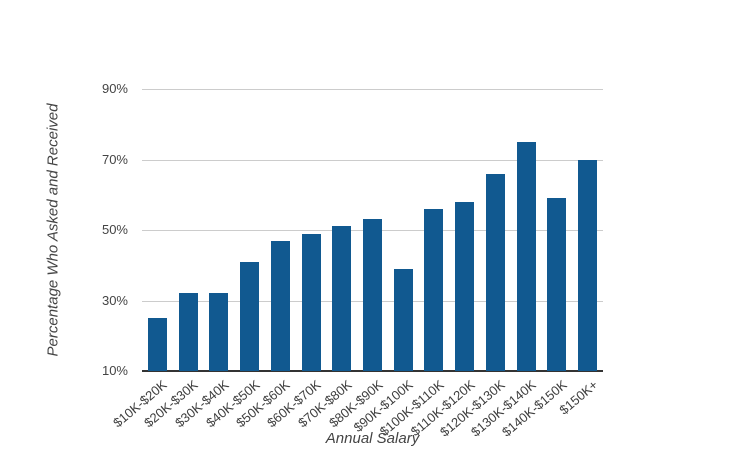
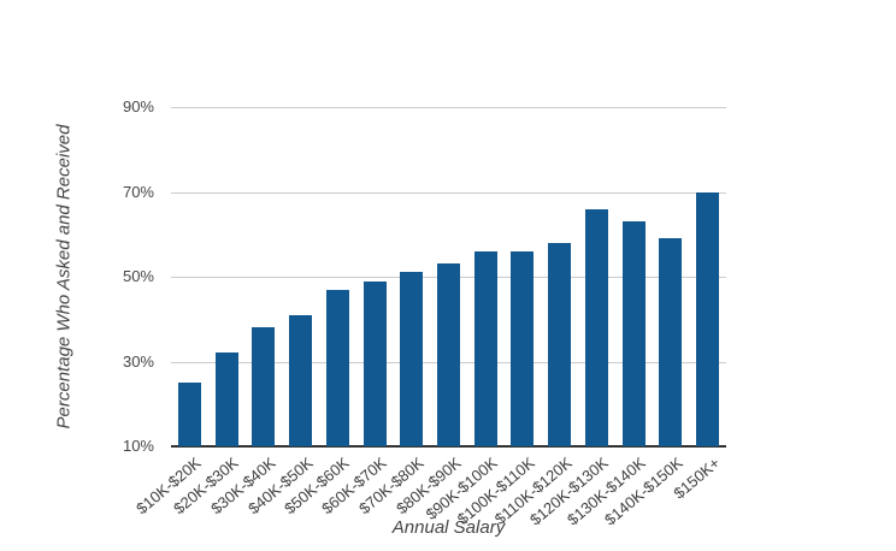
$30K-$40K: 32% -> 38%
$90K-$100K: 39% -> 56%
$130K-$140K: 75% -> 63%
